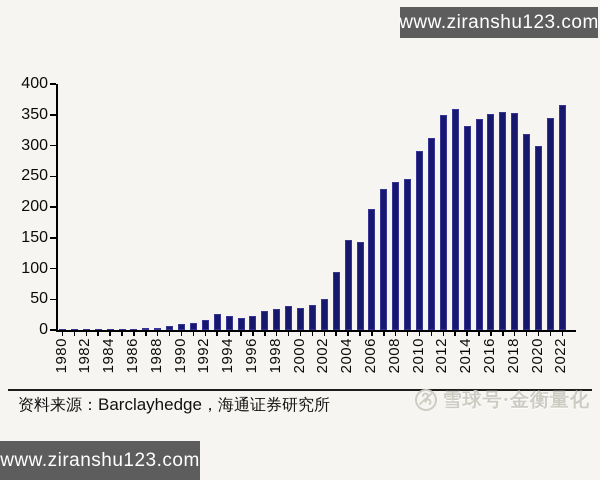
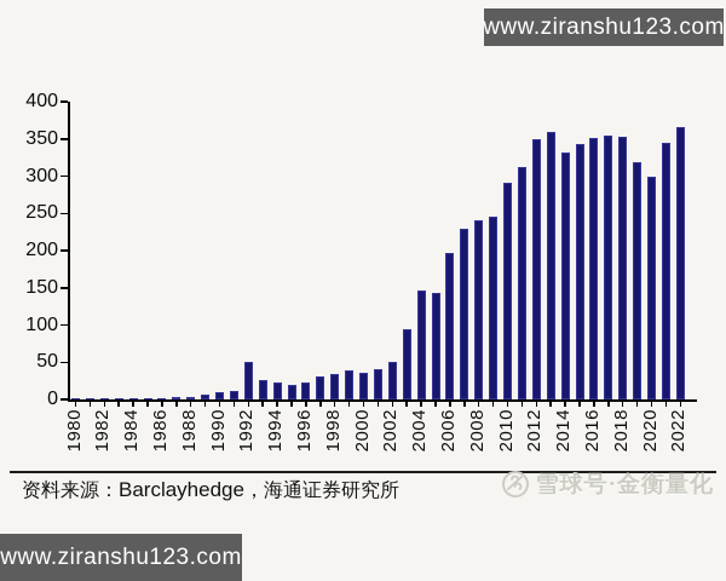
1992: 20 -> 50
